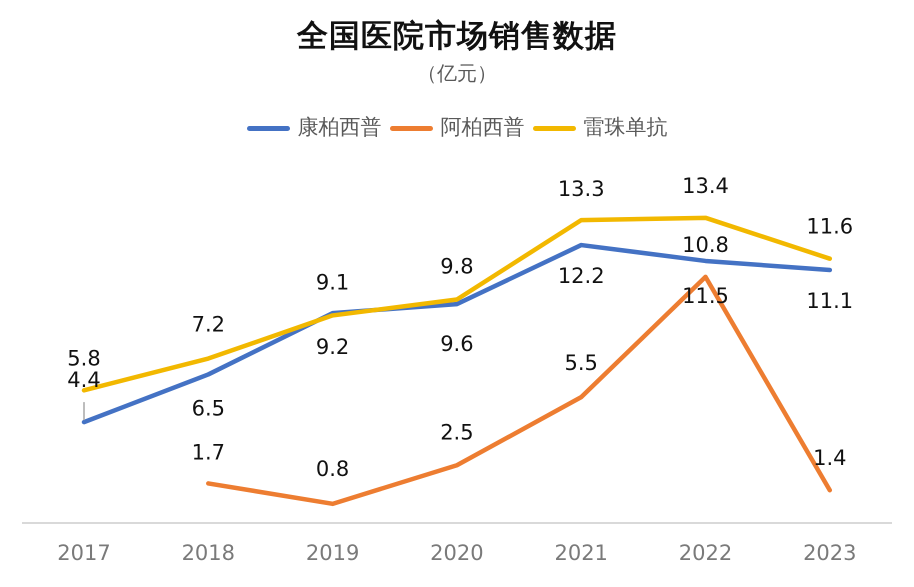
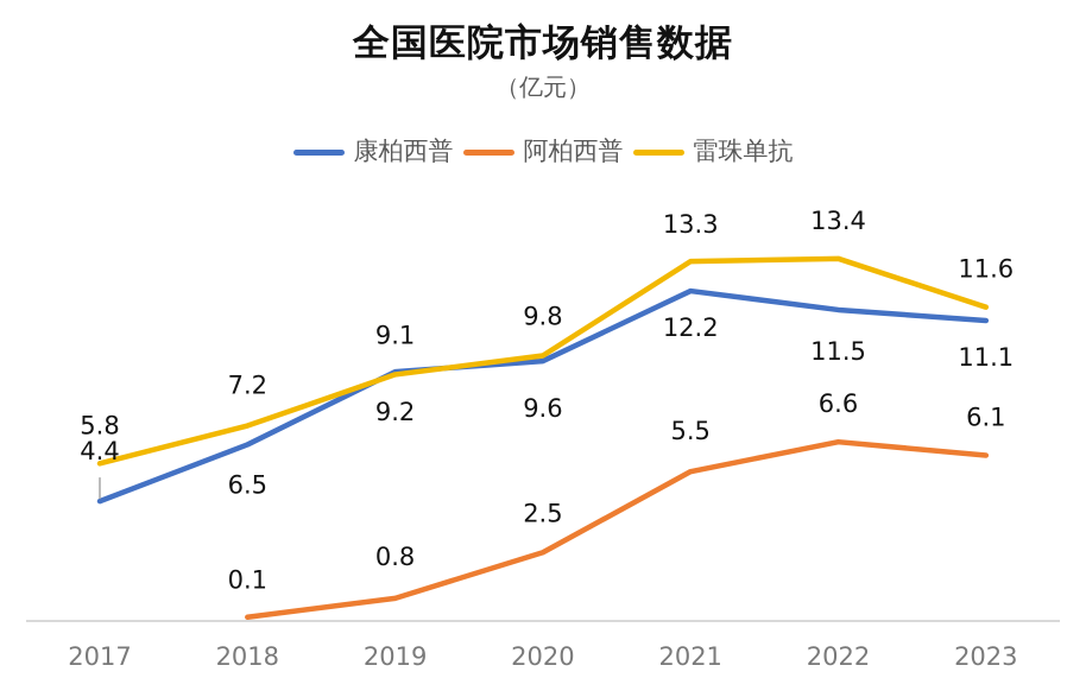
阿柏西普/2018: 1.7 -> 0.1
阿柏西普/2022: 10.8 -> 6.6
阿柏西普/2023: 1.4 -> 6.1
